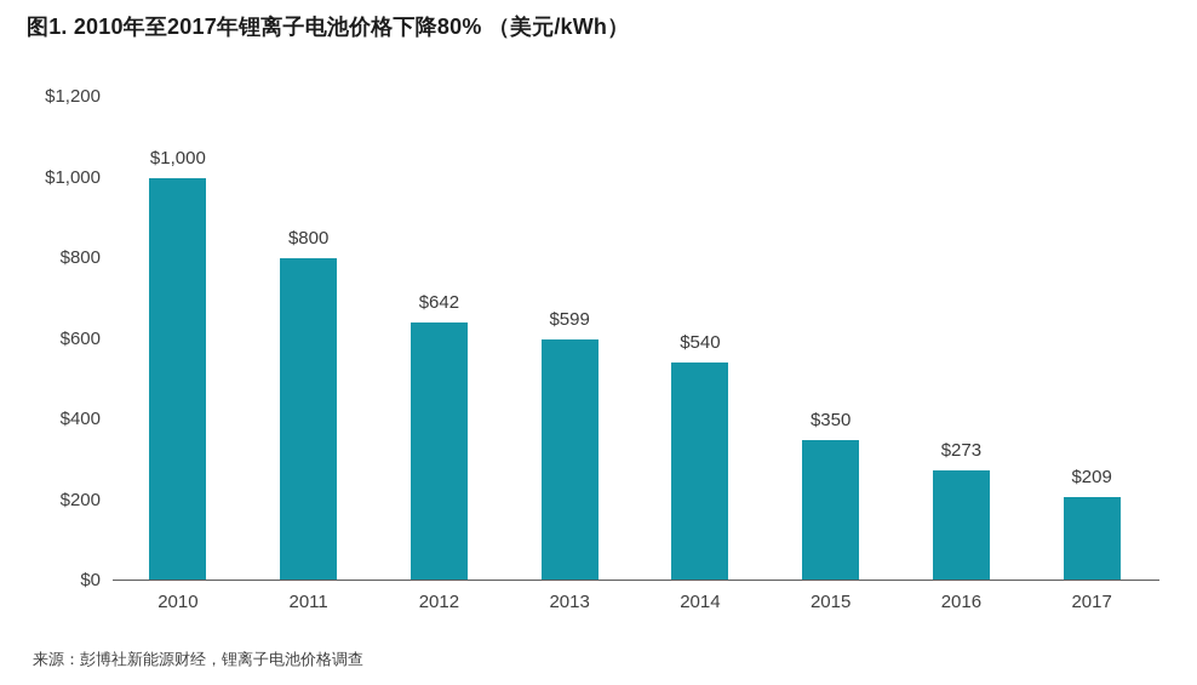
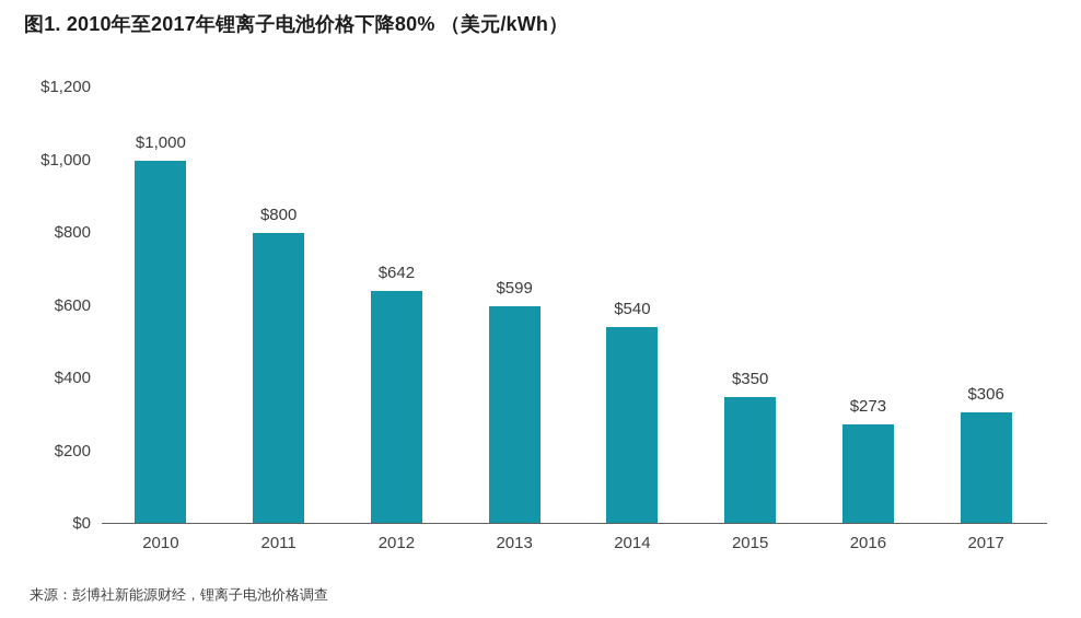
2017: $209 -> $306
